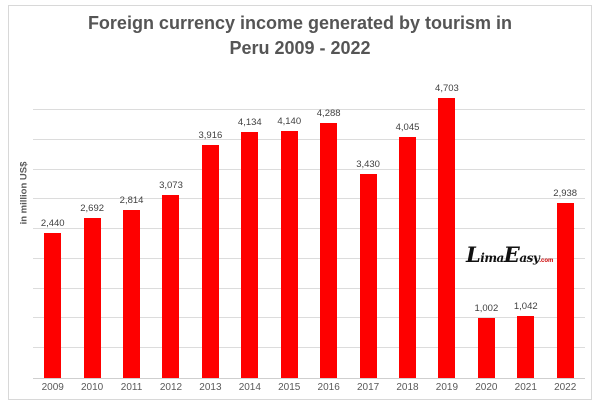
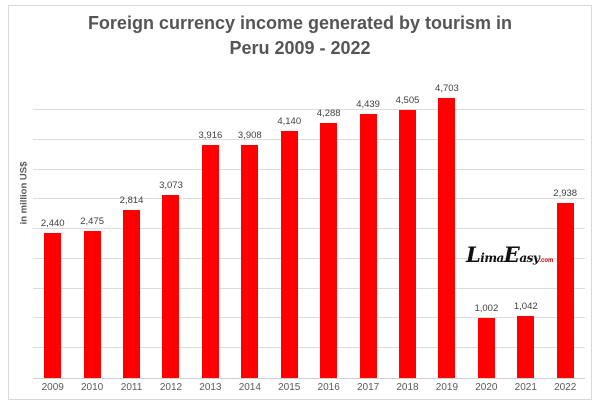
2010: 2,692 -> 2,475
2014: 4,134 -> 3,908
2017: 3,430 -> 4,439
2018: 4,045 -> 4,505
